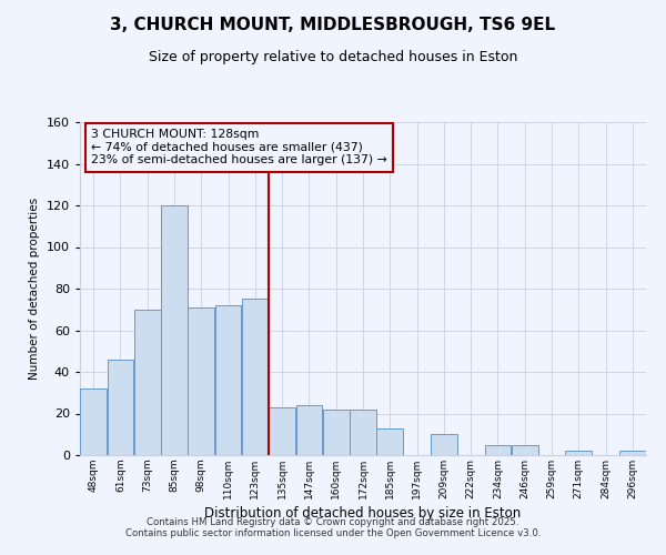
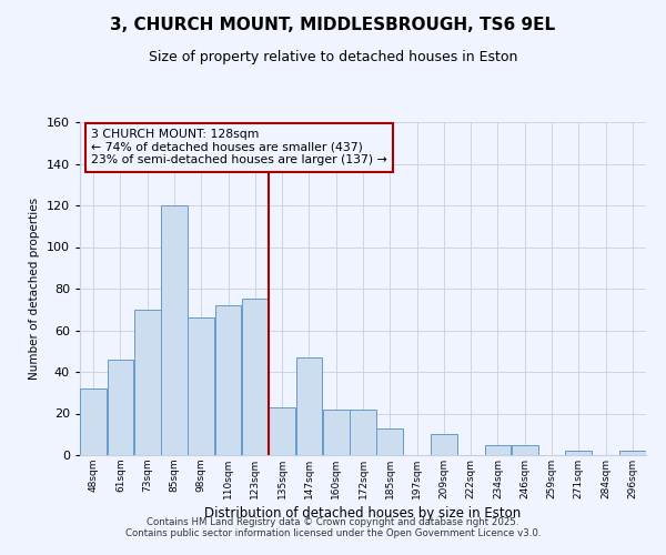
98sqm: 71 -> 66
147sqm: 24 -> 47
